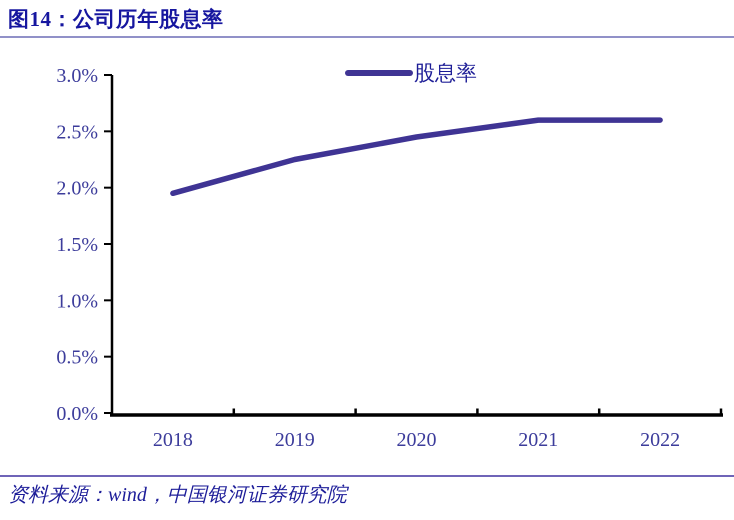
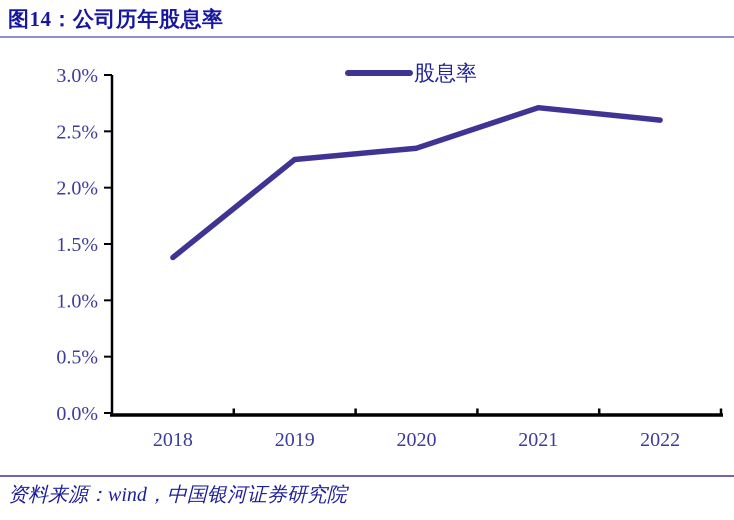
2018: 1.95% -> 1.38%
2020: 2.45% -> 2.35%
2021: 2.60% -> 2.71%
